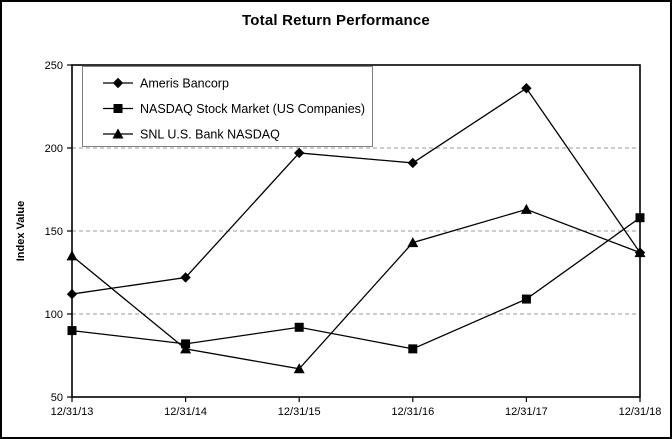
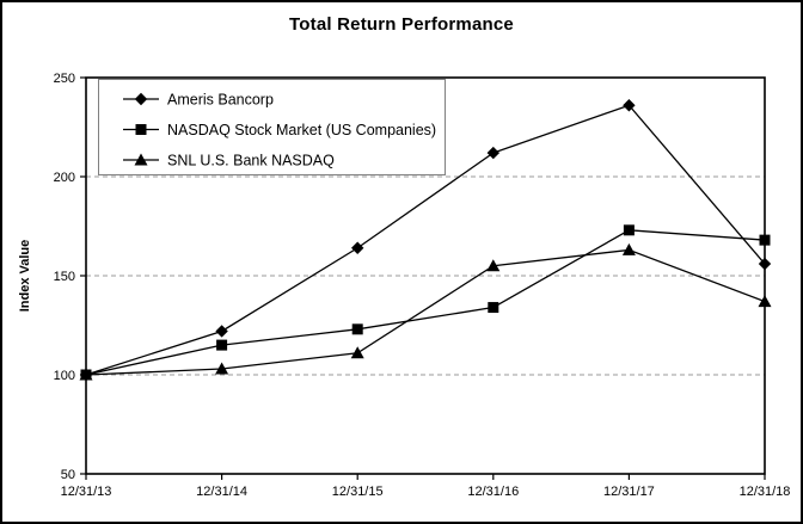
Ameris Bancorp/12/31/13: 112 -> 100
NASDAQ Stock Market (US Companies)/12/31/13: 90 -> 100
SNL U.S. Bank NASDAQ/12/31/13: 135 -> 100
NASDAQ Stock Market (US Companies)/12/31/14: 82 -> 115
SNL U.S. Bank NASDAQ/12/31/14: 79 -> 103
Ameris Bancorp/12/31/15: 197 -> 164
NASDAQ Stock Market (US Companies)/12/31/15: 92 -> 123
SNL U.S. Bank NASDAQ/12/31/15: 67 -> 111
Ameris Bancorp/12/31/16: 191 -> 212
NASDAQ Stock Market (US Companies)/12/31/16: 79 -> 134
SNL U.S. Bank NASDAQ/12/31/16: 143 -> 155
NASDAQ Stock Market (US Companies)/12/31/17: 109 -> 173
Ameris Bancorp/12/31/18: 137 -> 156
NASDAQ Stock Market (US Companies)/12/31/18: 158 -> 168
